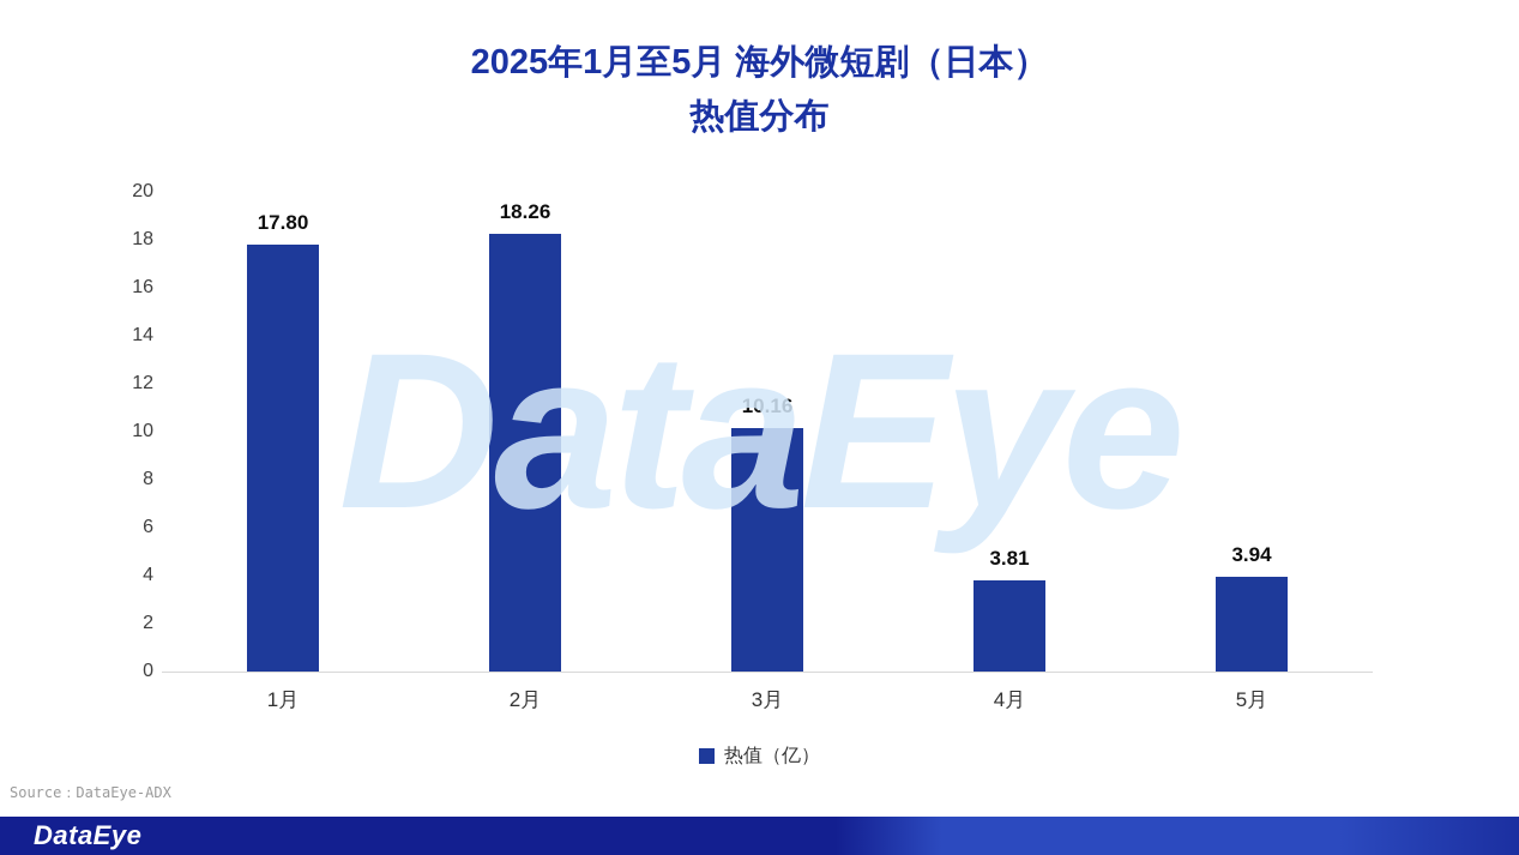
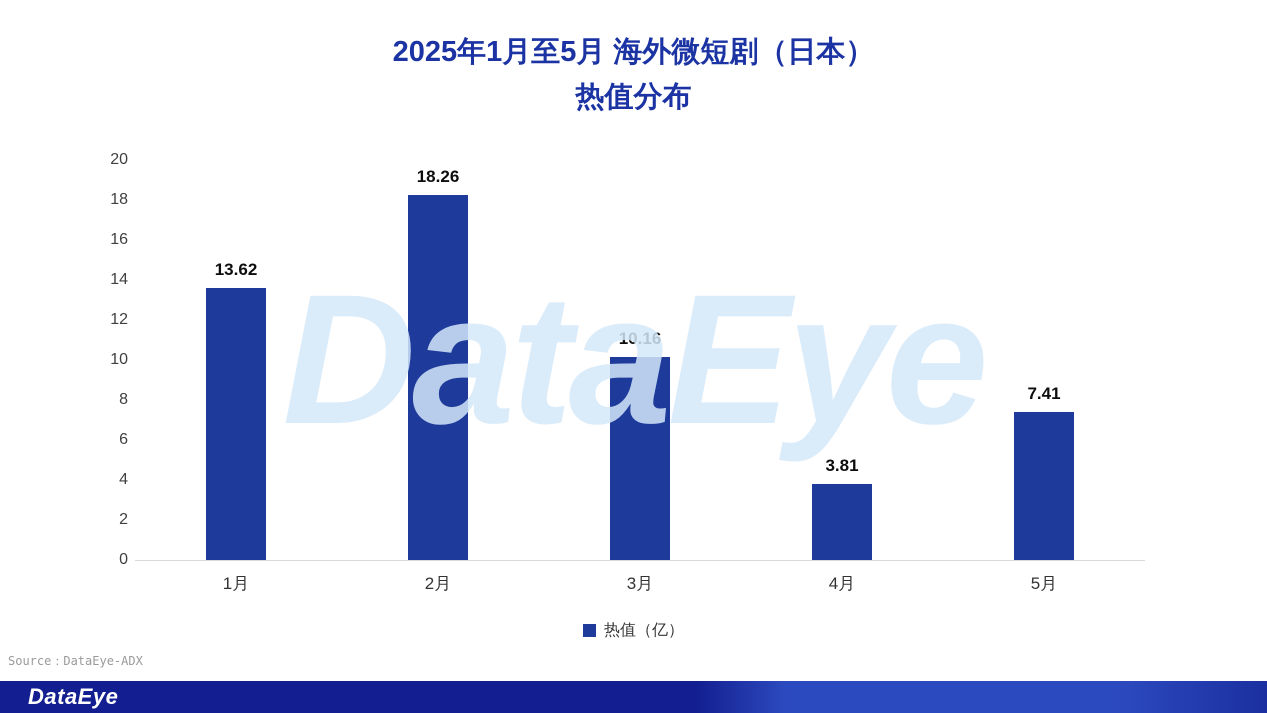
1月: 17.80 -> 13.62
5月: 3.94 -> 7.41
